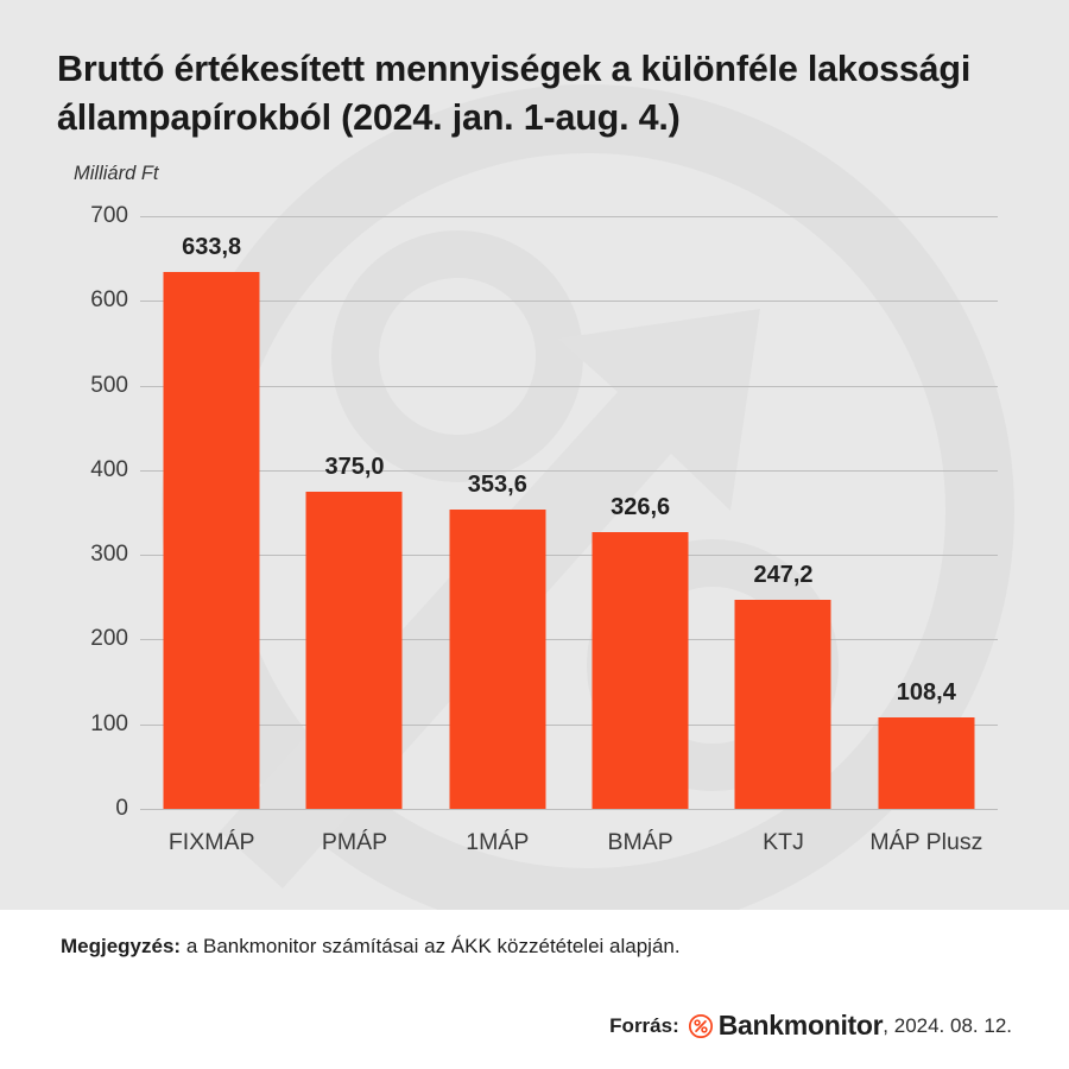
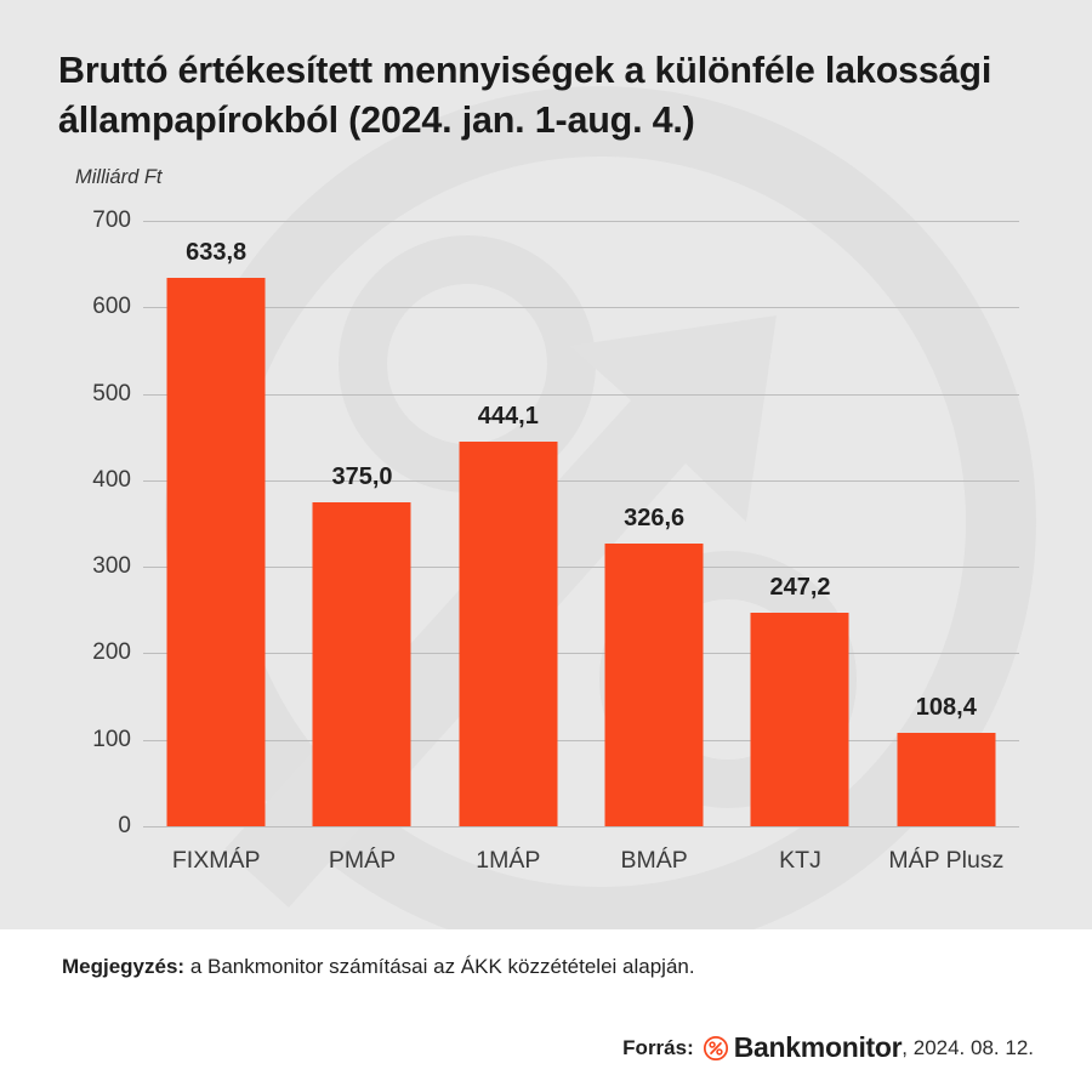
1MÁP: 353,6 -> 444,1
